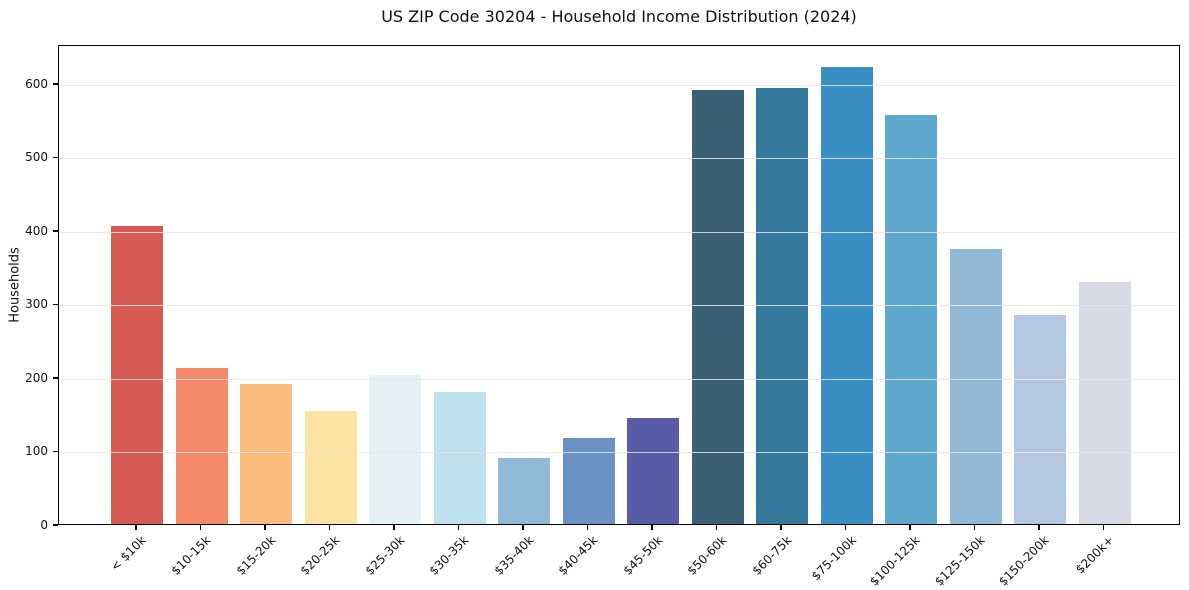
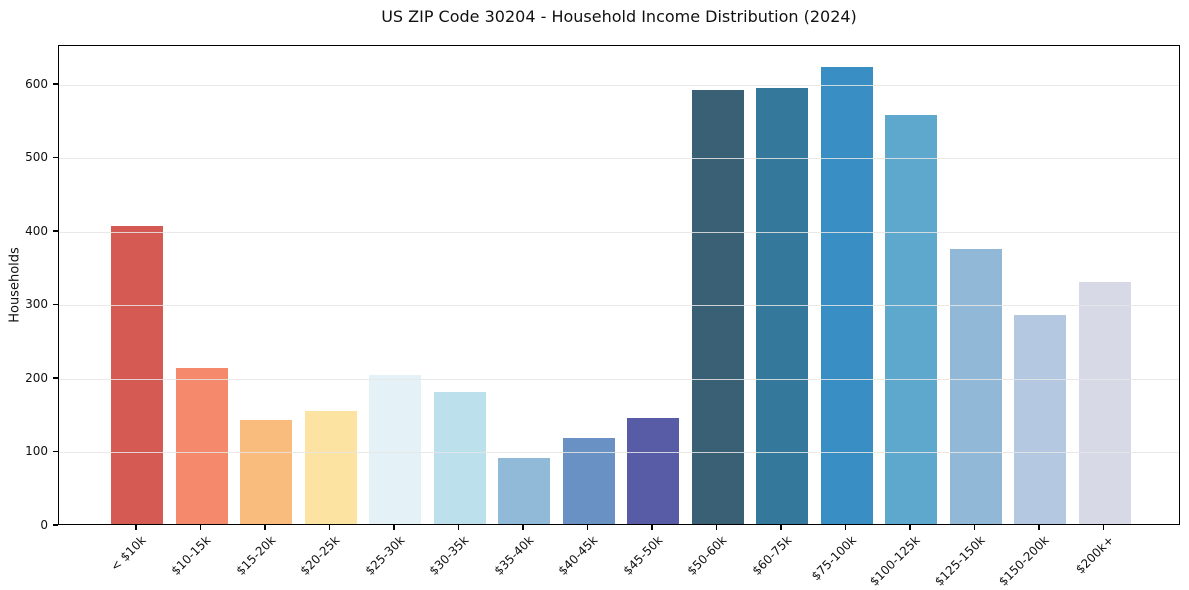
$15-20k: 190 -> 140
